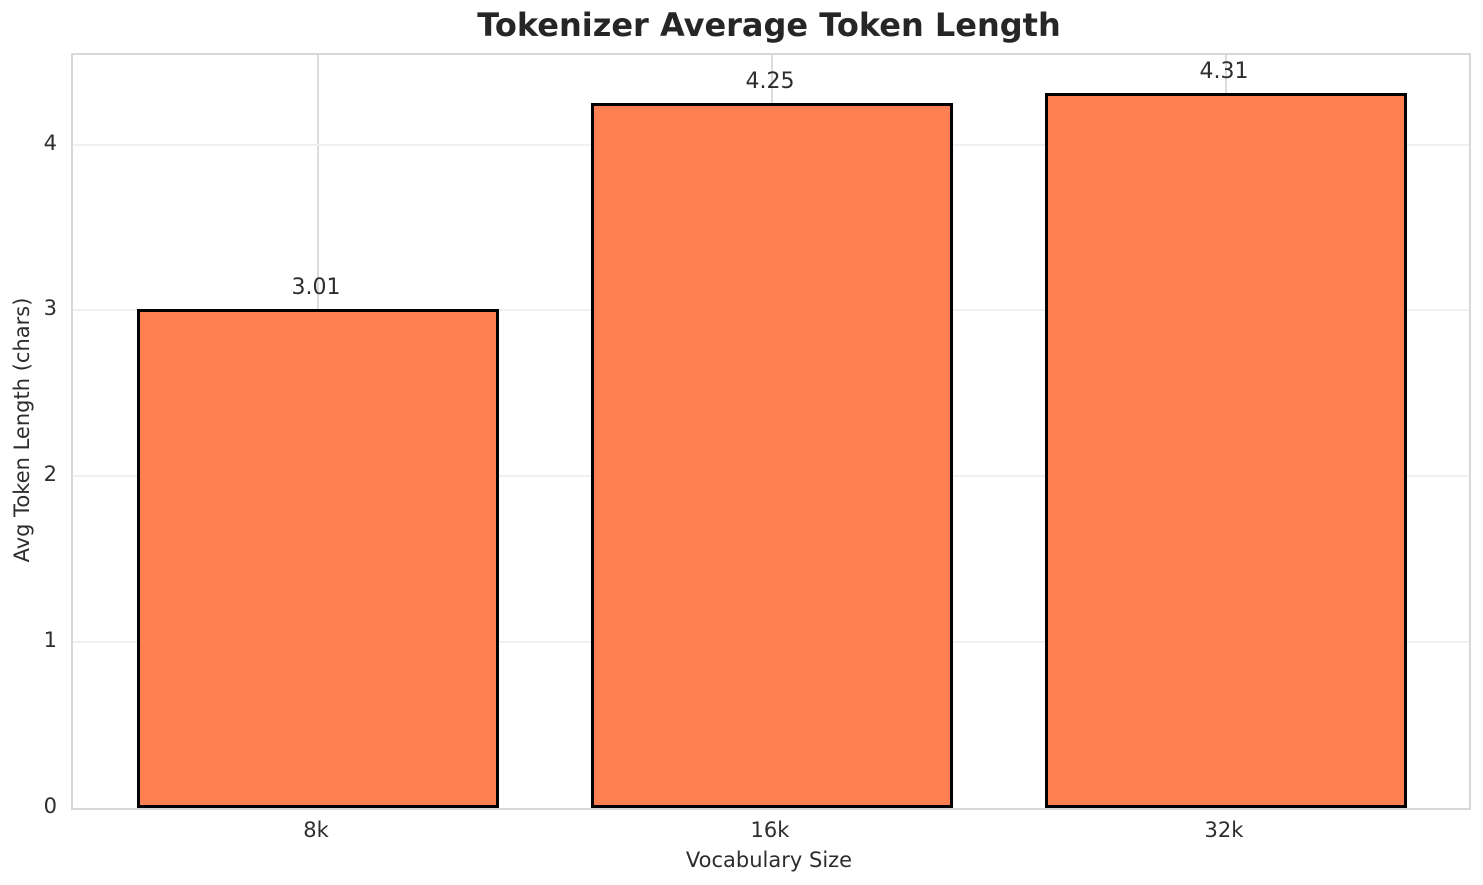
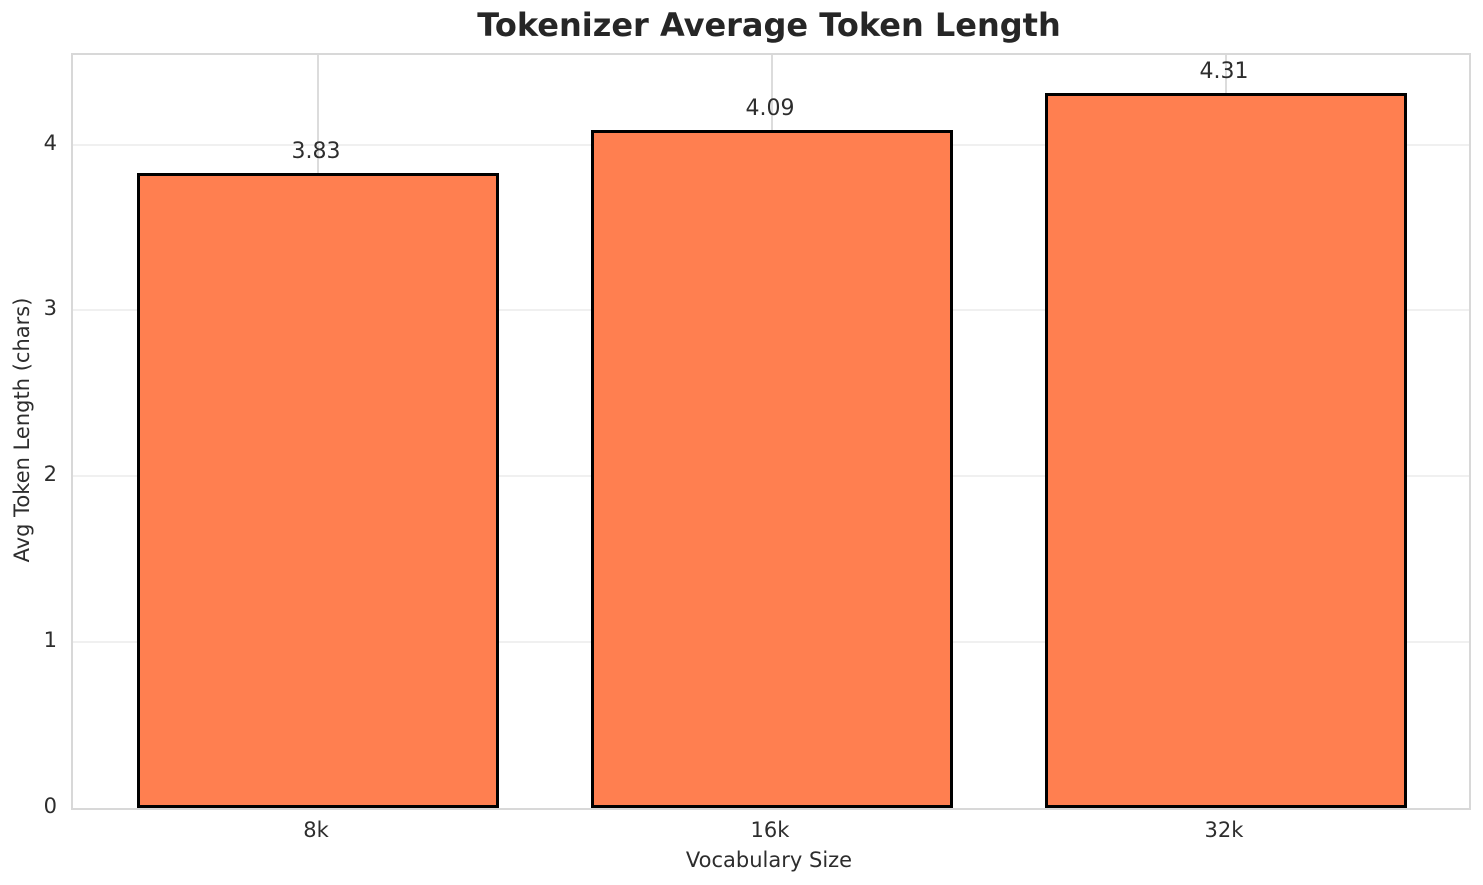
8k: 3.01 -> 3.83
16k: 4.25 -> 4.09
